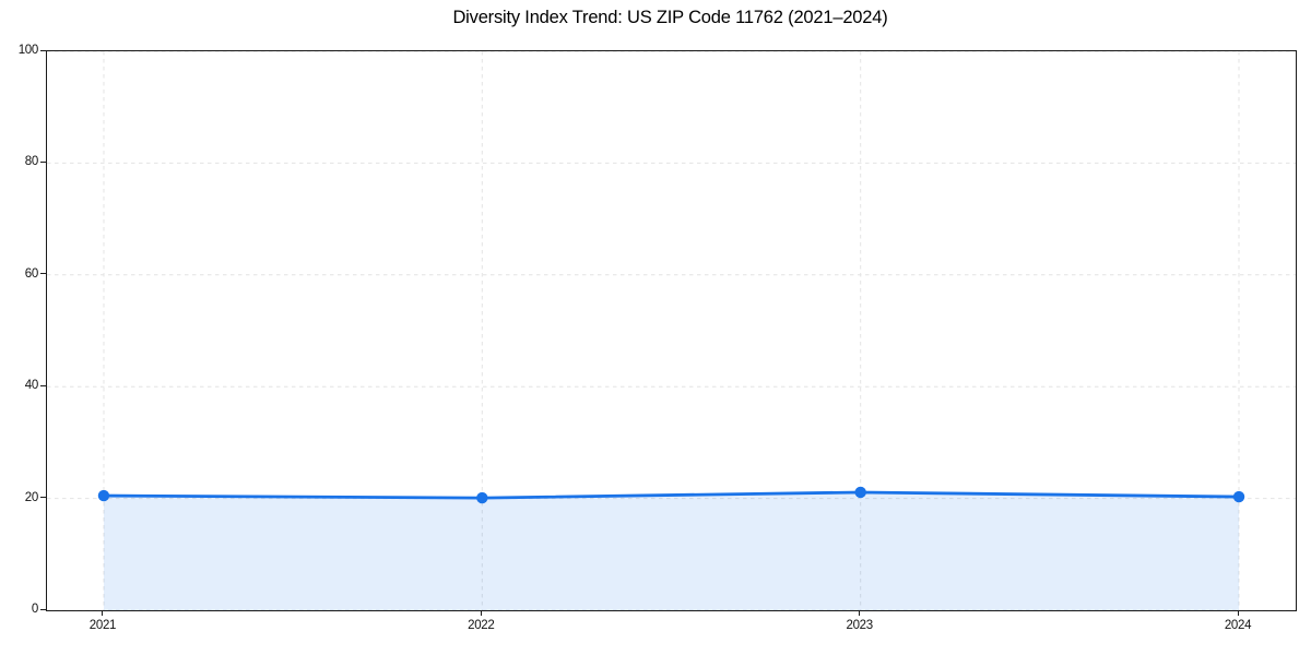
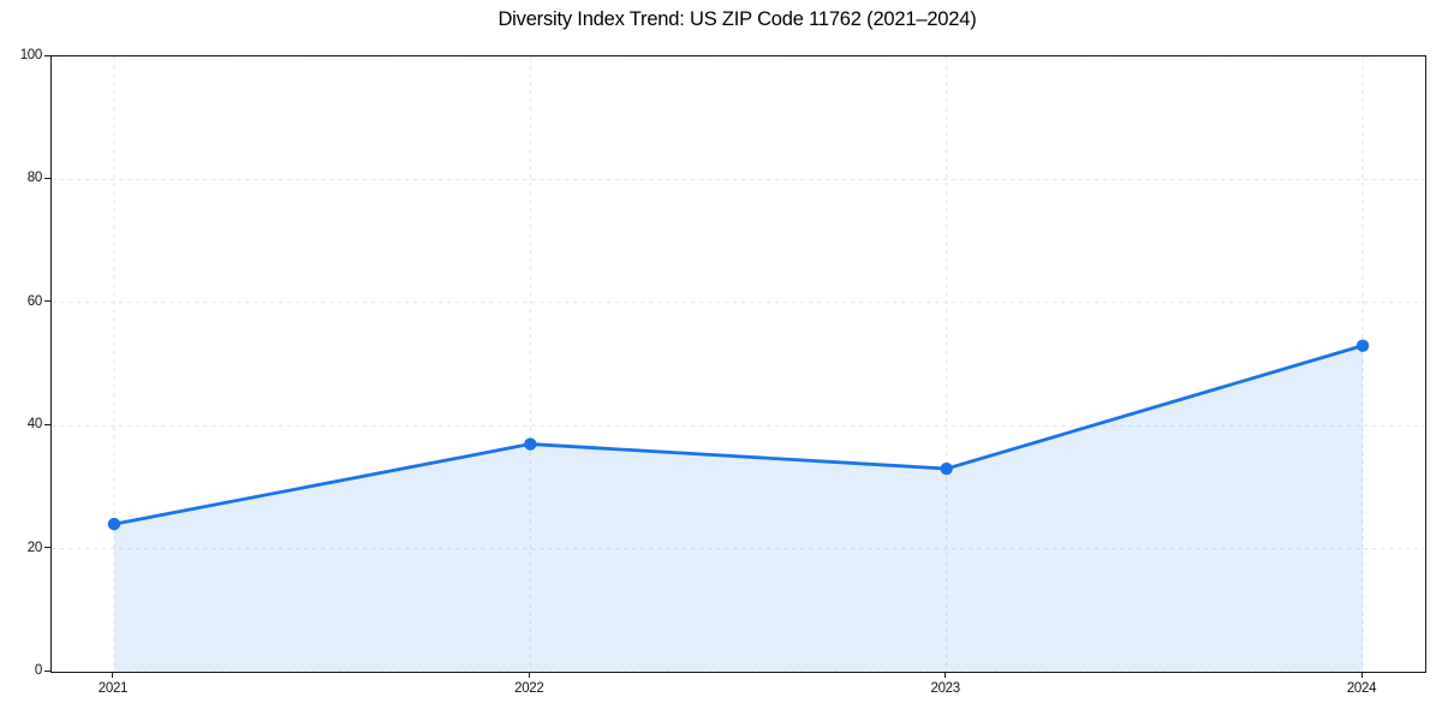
2021: 20 -> 24
2022: 20 -> 37
2023: 21 -> 33
2024: 20 -> 53
